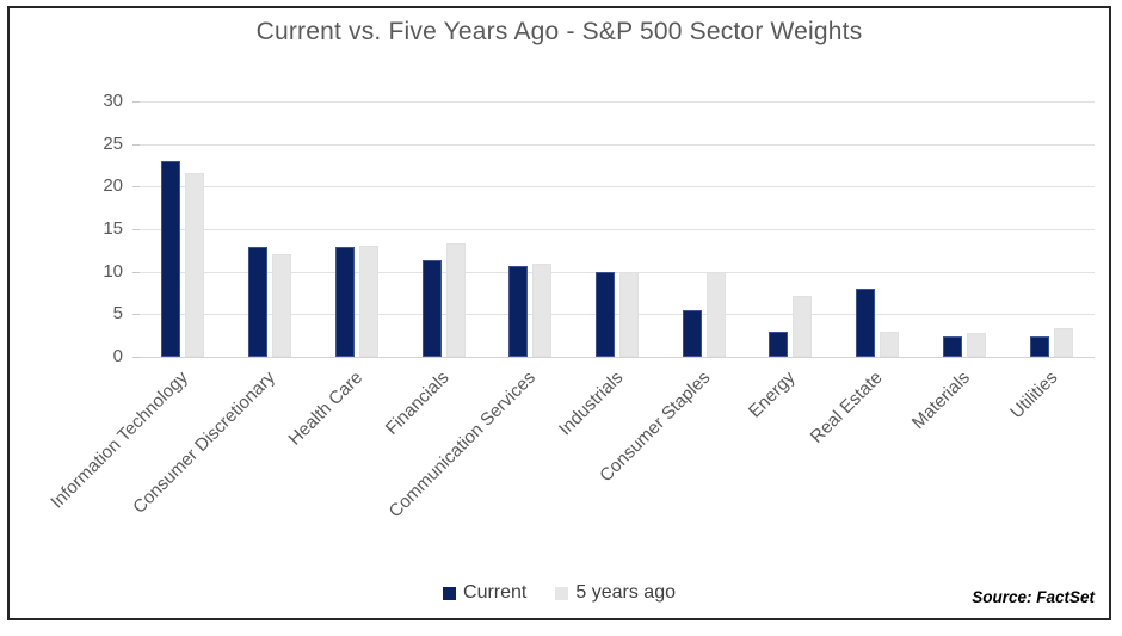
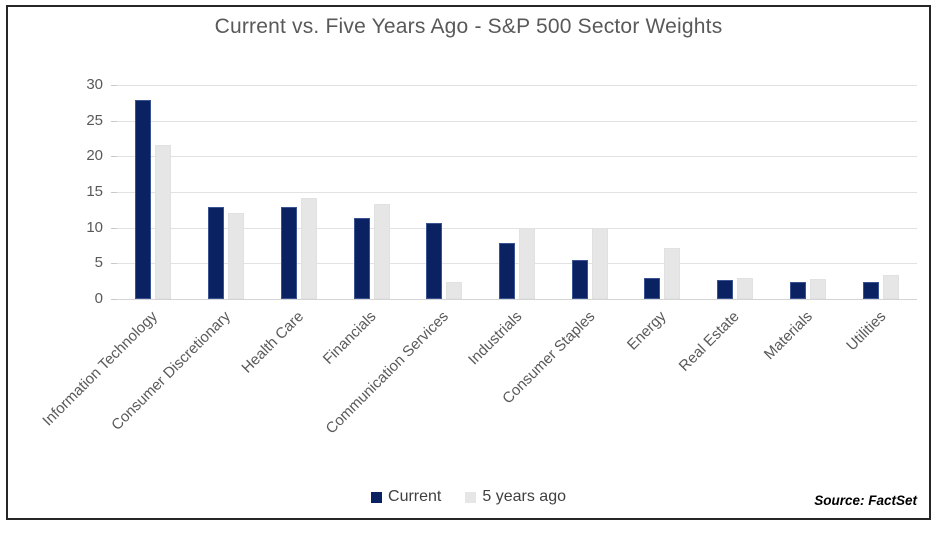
Current/Information Technology: 23 -> 28
5 years ago/Health Care: 13 -> 14
5 years ago/Communication Services: 11 -> 2
Current/Industrials: 10 -> 8
Current/Real Estate: 8 -> 3
